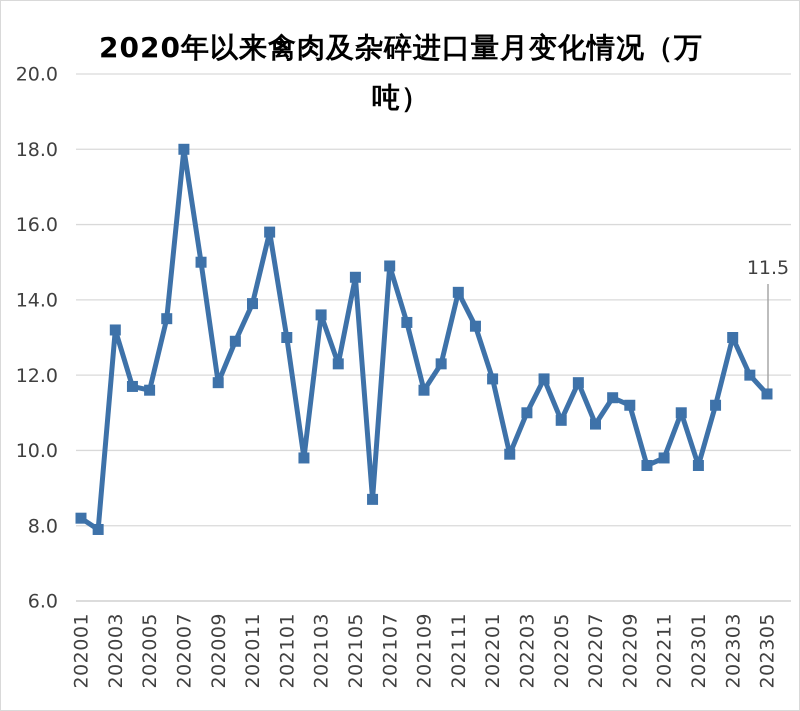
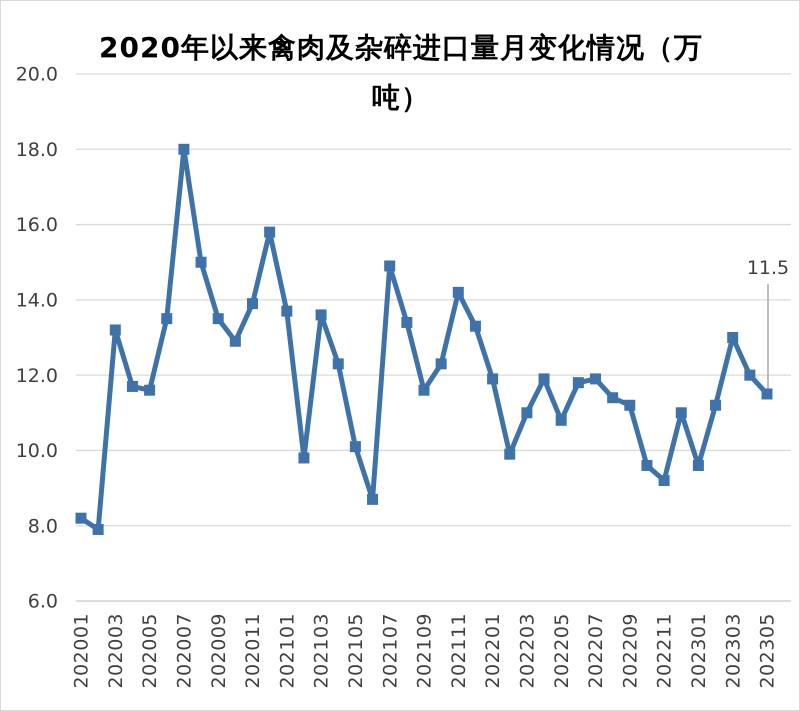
202009: 11.8 -> 13.5
202101: 13.0 -> 13.7
202105: 14.6 -> 10.1
202207: 10.7 -> 11.9
202211: 9.8 -> 9.2
